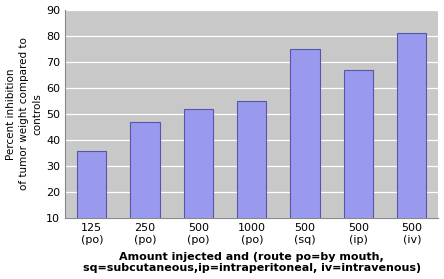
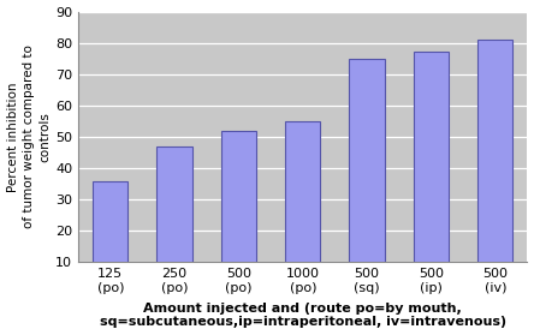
500 (ip): 67 -> 77
